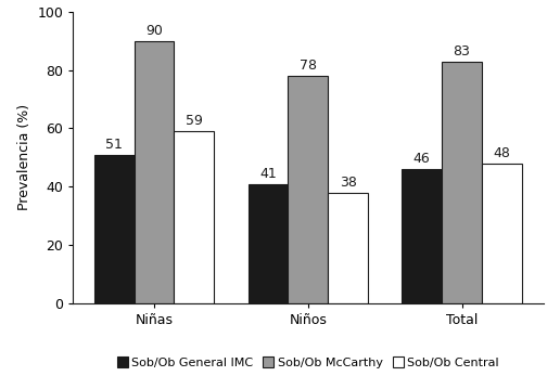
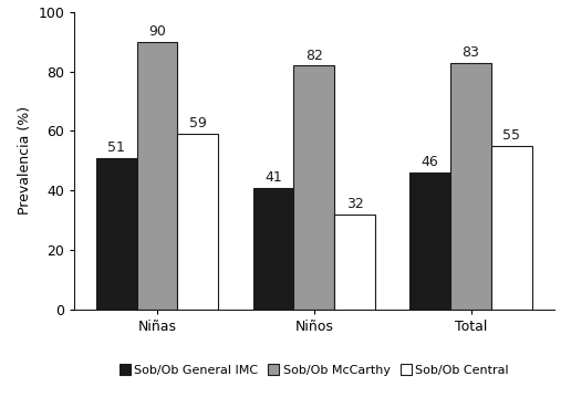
Sob/Ob McCarthy/Niños: 78 -> 82
Sob/Ob Central/Niños: 38 -> 32
Sob/Ob Central/Total: 48 -> 55
